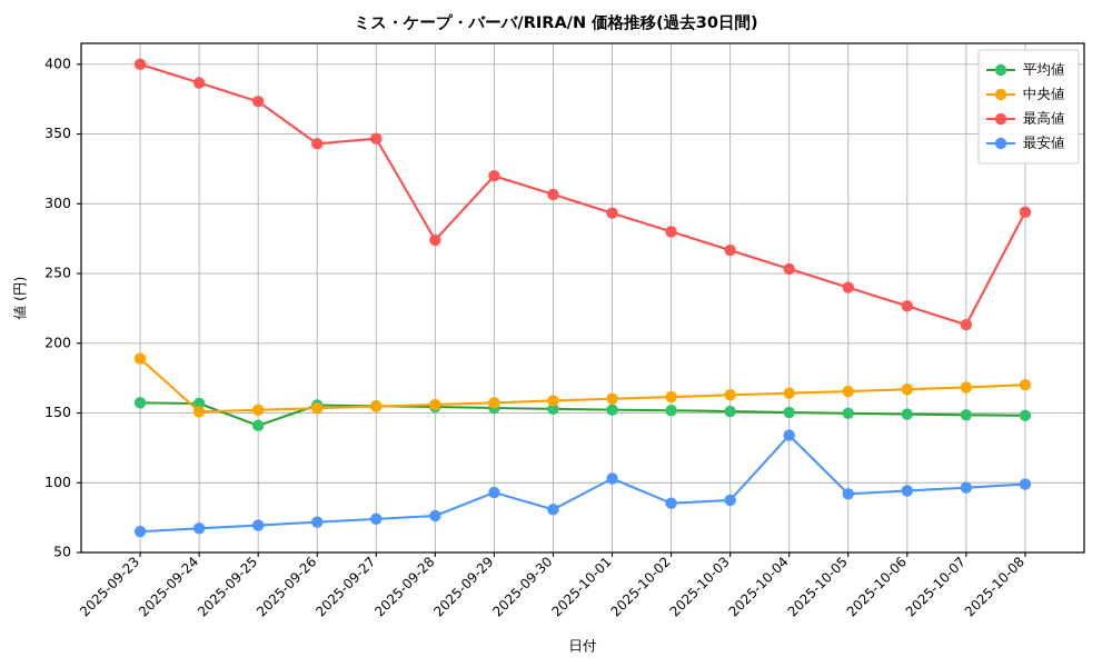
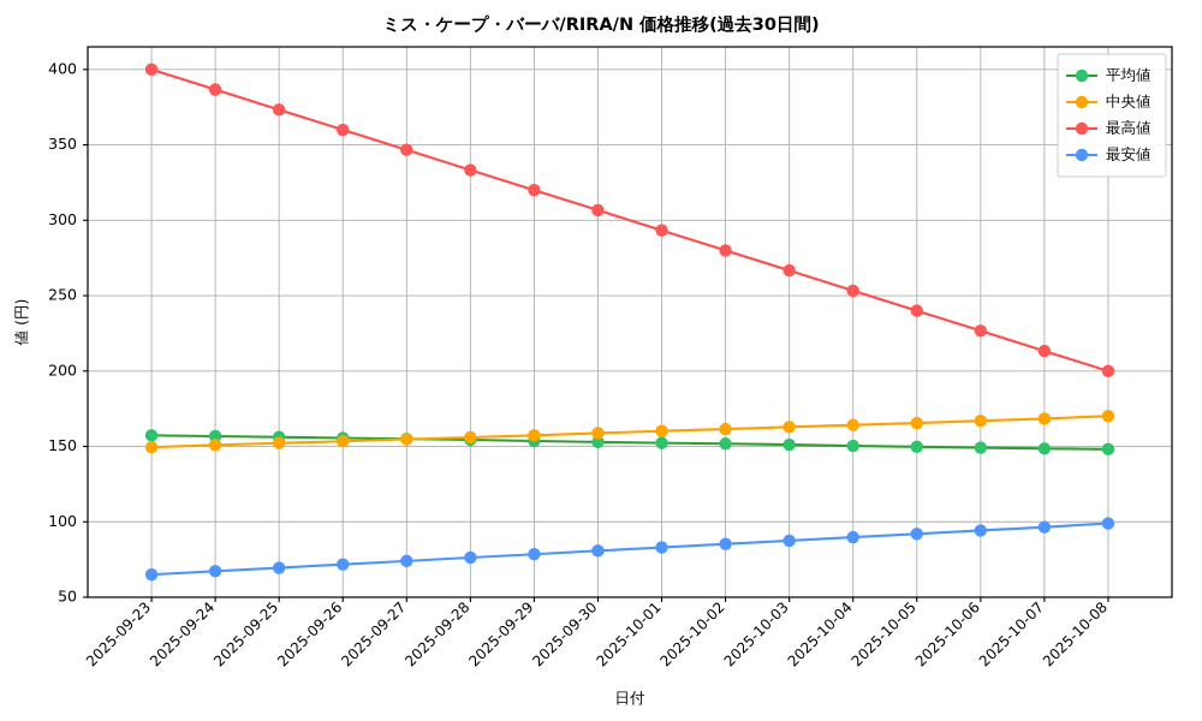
中央値/2025-09-23: 189 -> 150
平均値/2025-09-25: 141 -> 156
最高値/2025-09-26: 343 -> 360
最高値/2025-09-28: 274 -> 333
最安値/2025-09-29: 93 -> 78
最安値/2025-10-01: 103 -> 83
最安値/2025-10-04: 134 -> 90
最高値/2025-10-08: 294 -> 200
